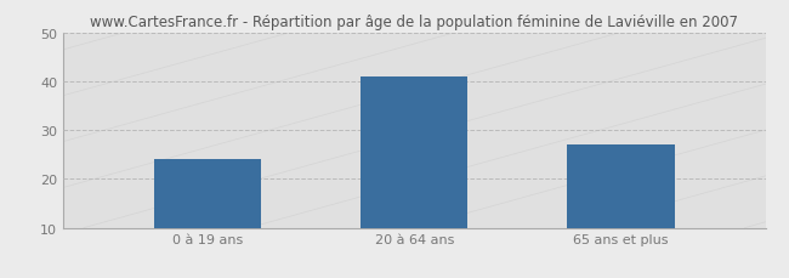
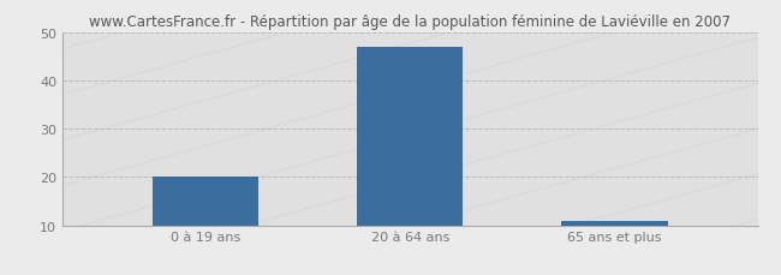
0 à 19 ans: 24 -> 20
20 à 64 ans: 41 -> 47
65 ans et plus: 27 -> 11
